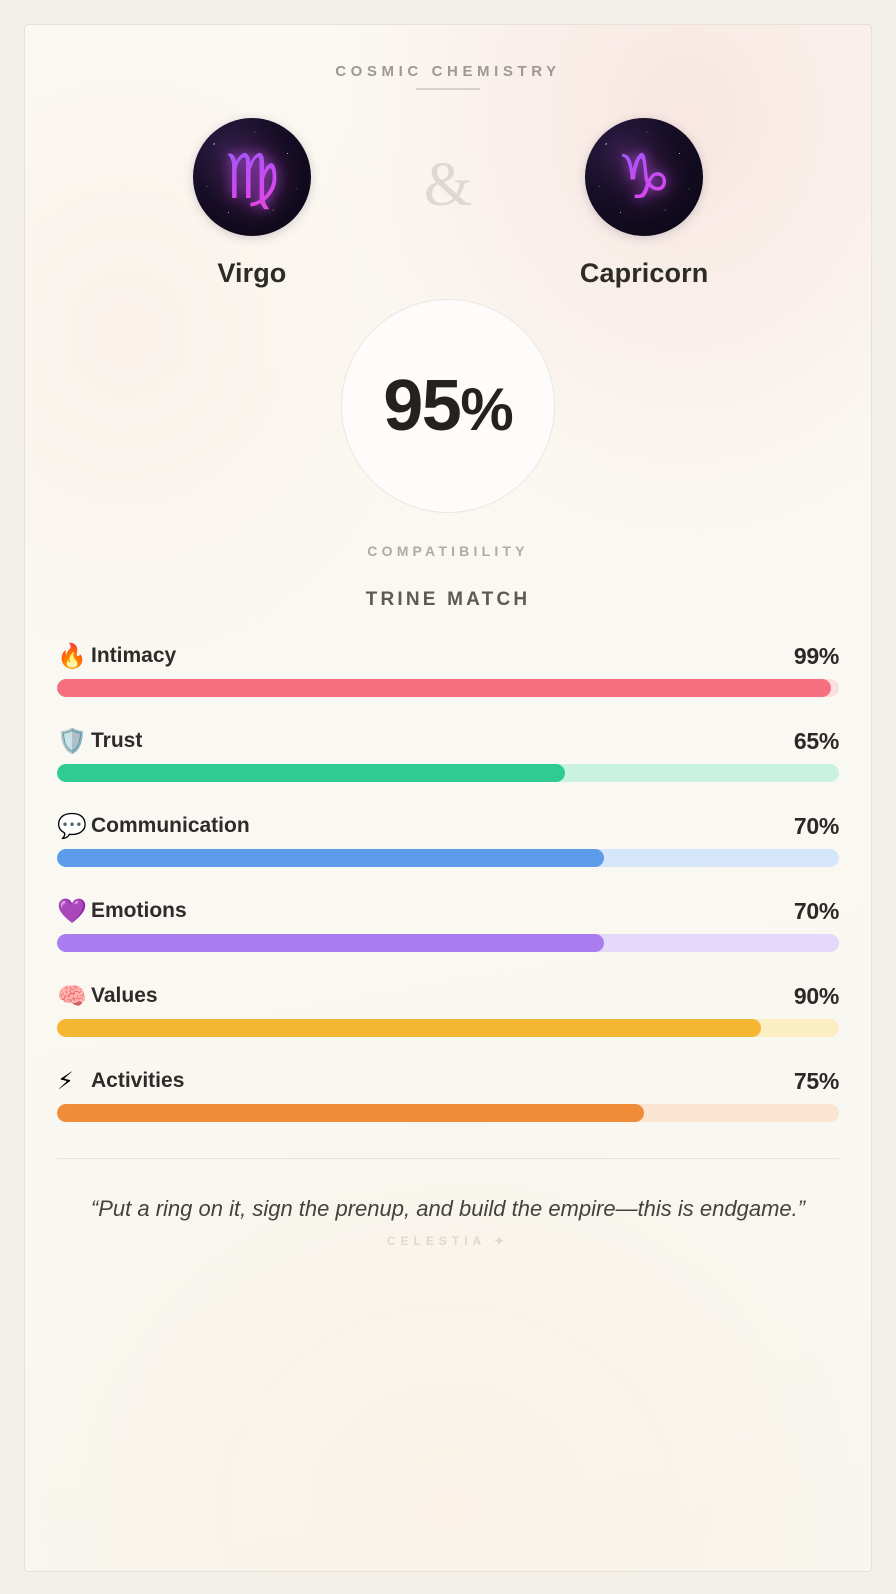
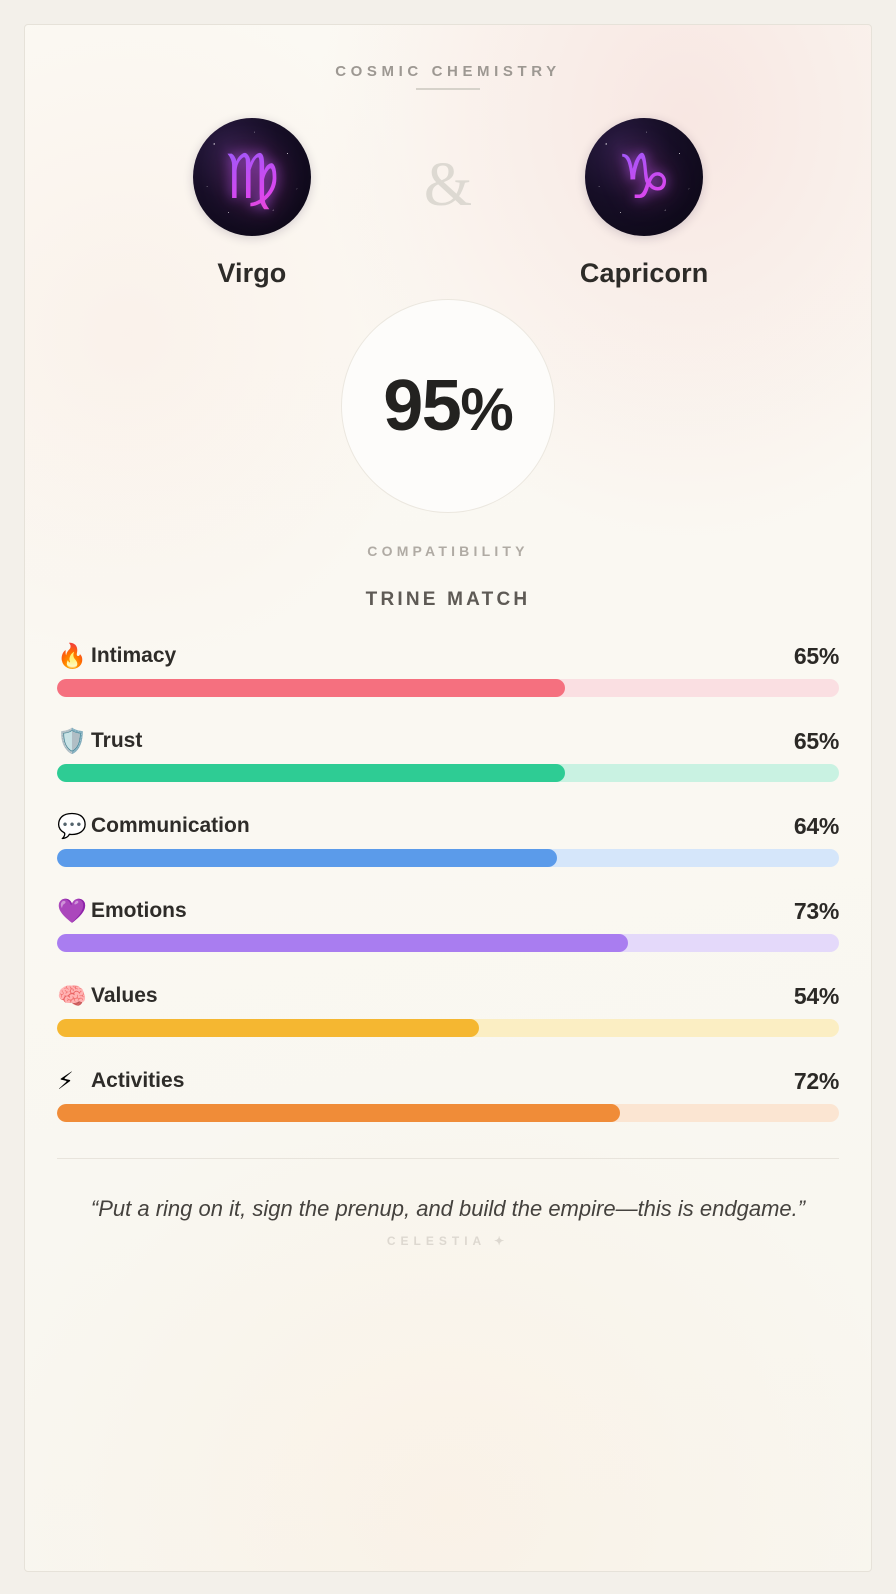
Intimacy: 99% -> 65%
Communication: 70% -> 64%
Emotions: 70% -> 73%
Values: 90% -> 54%
Activities: 75% -> 72%
